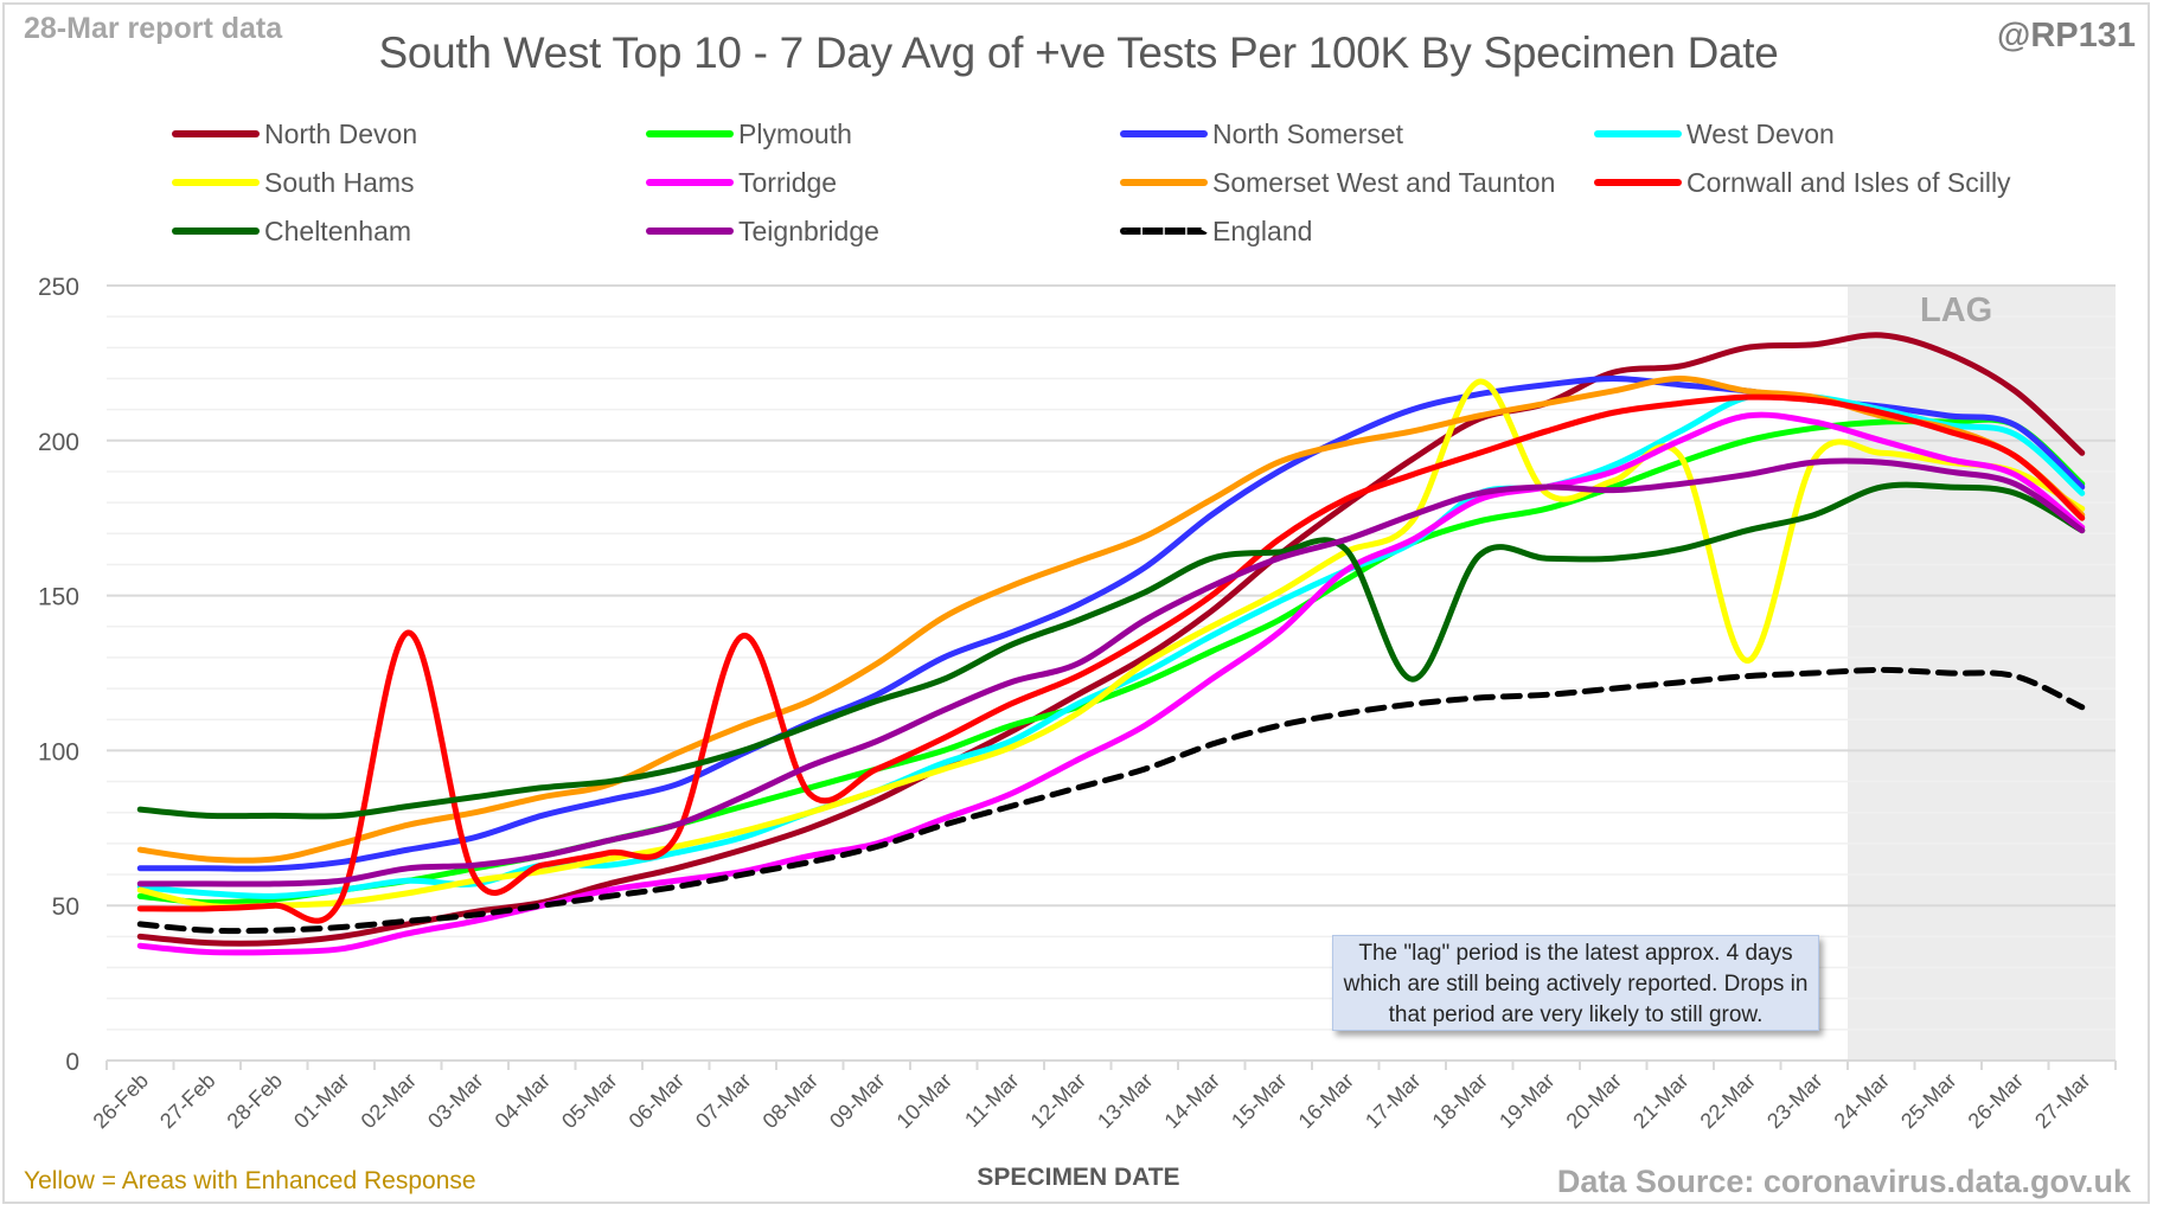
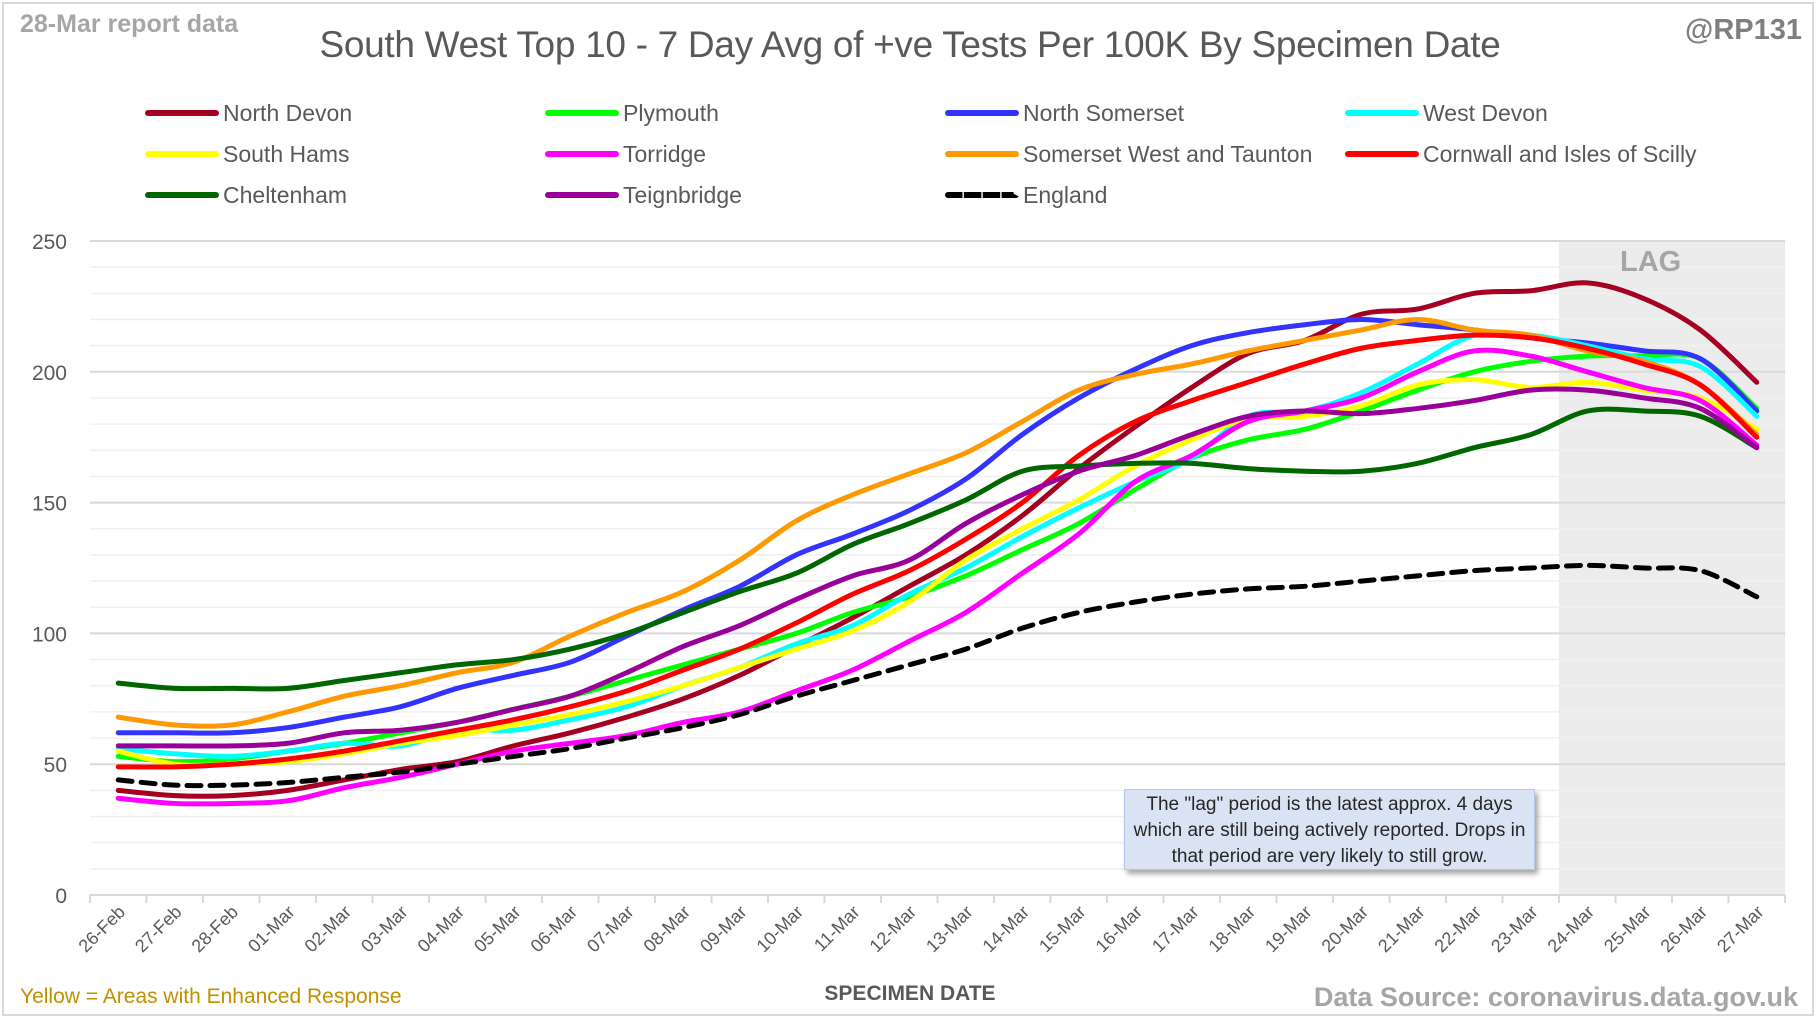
Cornwall and Isles of Scilly/02-Mar: 138 -> 55
Cornwall and Isles of Scilly/07-Mar: 137 -> 78
Cheltenham/17-Mar: 123 -> 165
South Hams/18-Mar: 219 -> 182
South Hams/22-Mar: 129 -> 197
